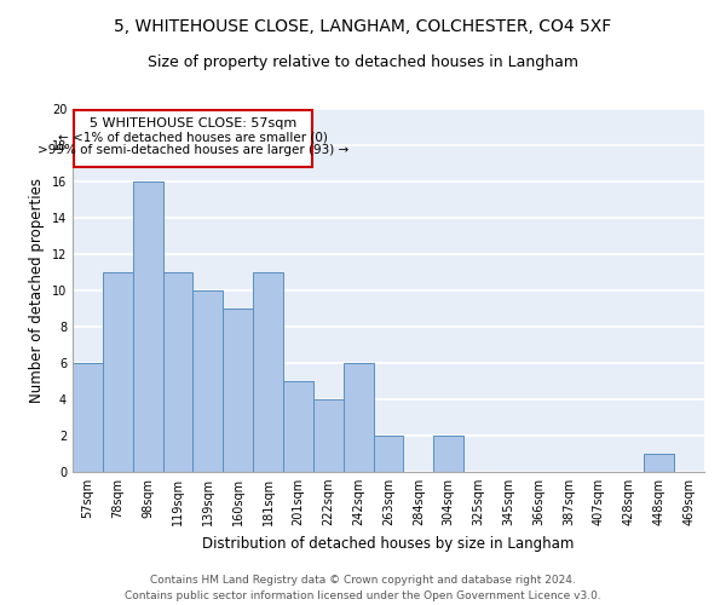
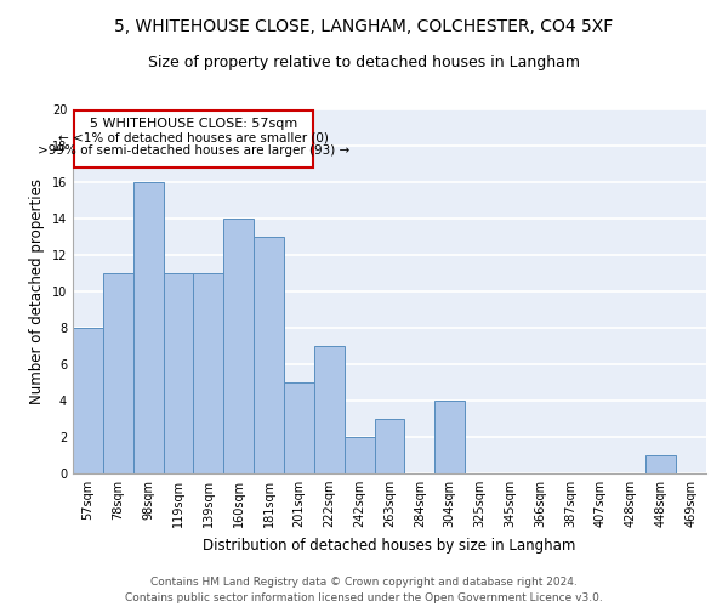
57sqm: 6 -> 8
139sqm: 10 -> 11
160sqm: 9 -> 14
181sqm: 11 -> 13
222sqm: 4 -> 7
242sqm: 6 -> 2
263sqm: 2 -> 3
304sqm: 2 -> 4
